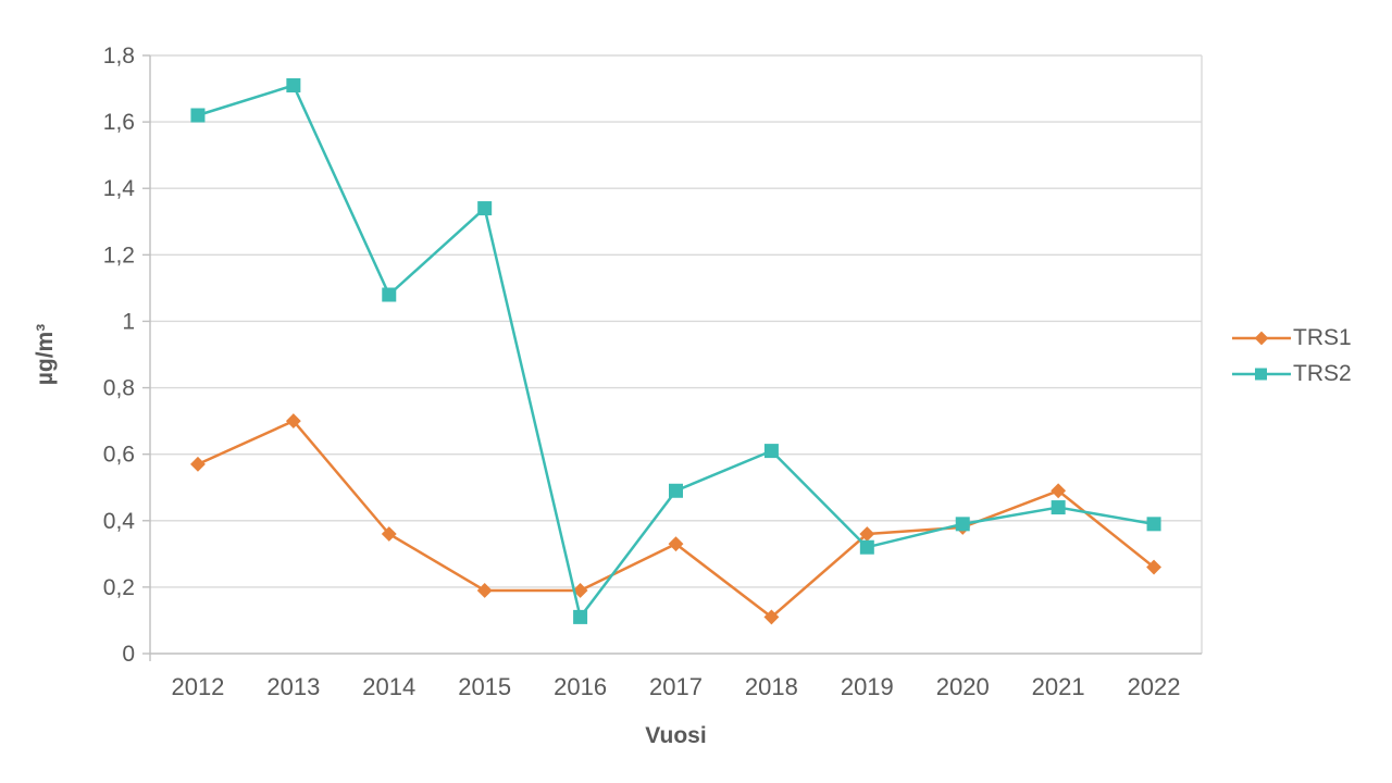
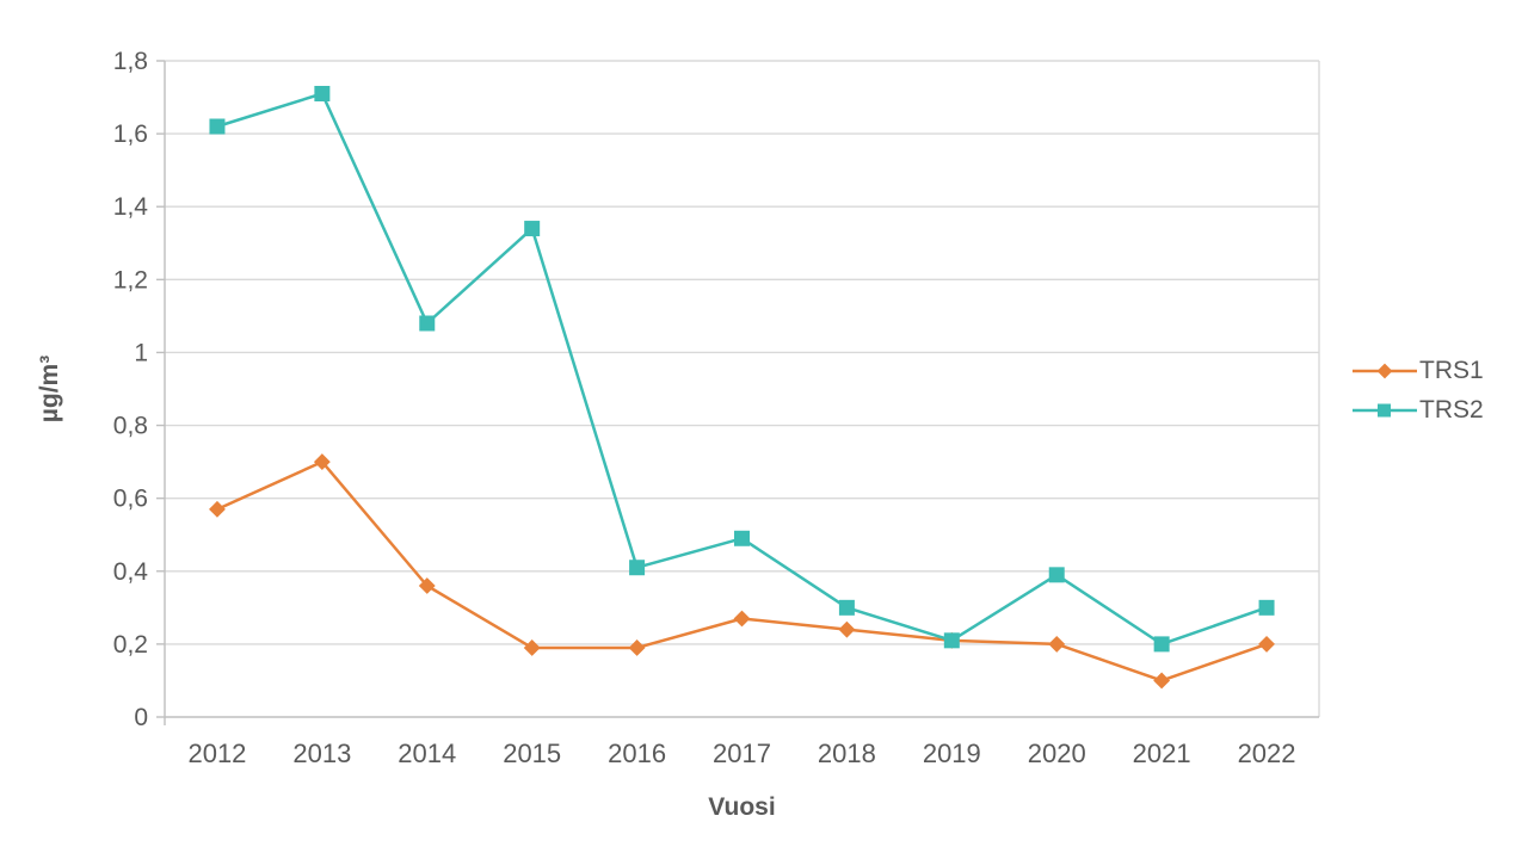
TRS2/2016: 0,11 -> 0,41
TRS1/2017: 0,33 -> 0,27
TRS1/2018: 0,11 -> 0,24
TRS2/2018: 0,61 -> 0,30
TRS1/2019: 0,36 -> 0,21
TRS2/2019: 0,32 -> 0,21
TRS1/2020: 0,38 -> 0,20
TRS1/2021: 0,49 -> 0,10
TRS2/2021: 0,44 -> 0,20
TRS1/2022: 0,26 -> 0,20
TRS2/2022: 0,39 -> 0,30
